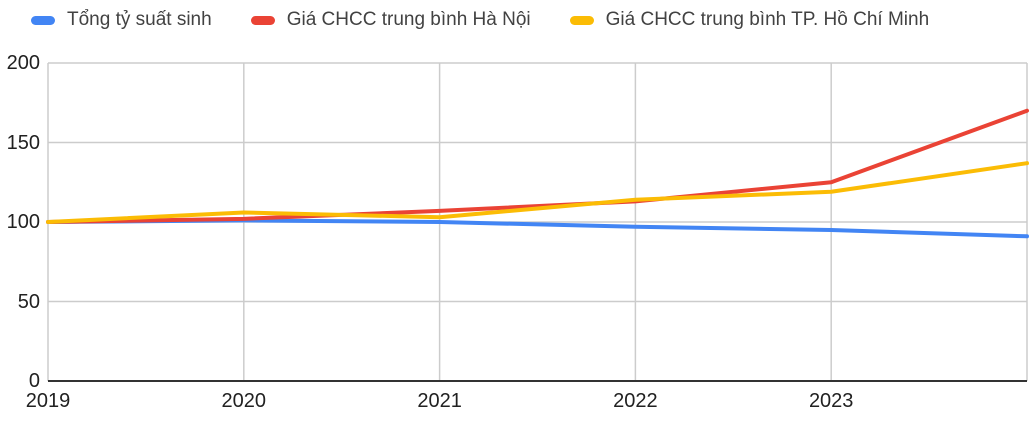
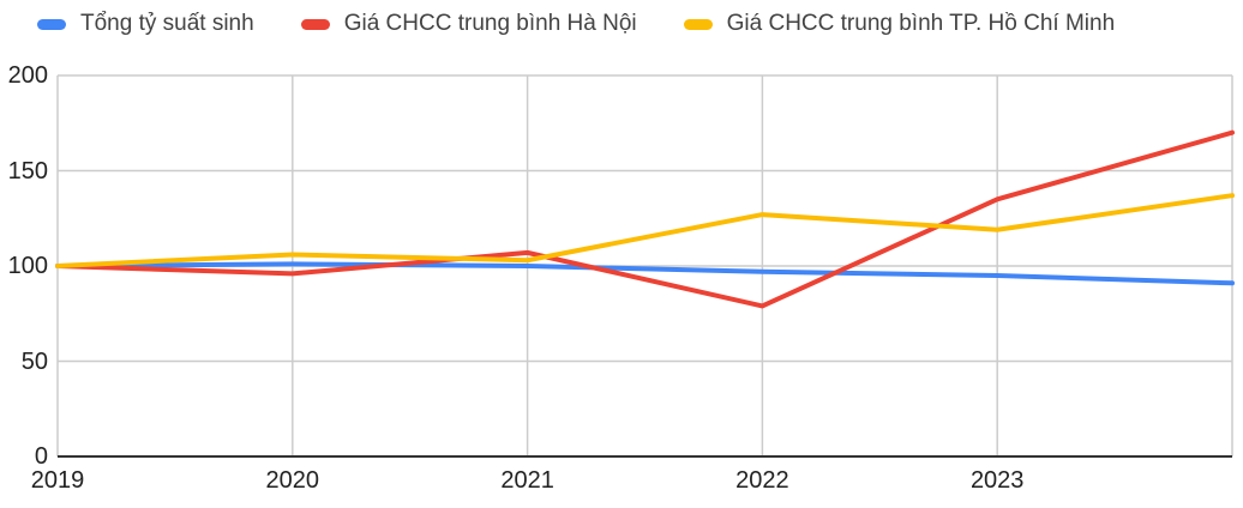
Giá CHCC trung bình Hà Nội/2020: 102 -> 96
Giá CHCC trung bình Hà Nội/2022: 113 -> 79
Giá CHCC trung bình TP. Hồ Chí Minh/2022: 114 -> 127
Giá CHCC trung bình Hà Nội/2023: 125 -> 135
